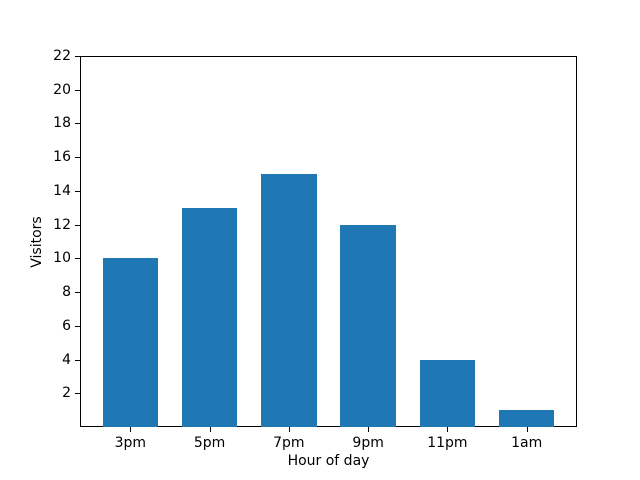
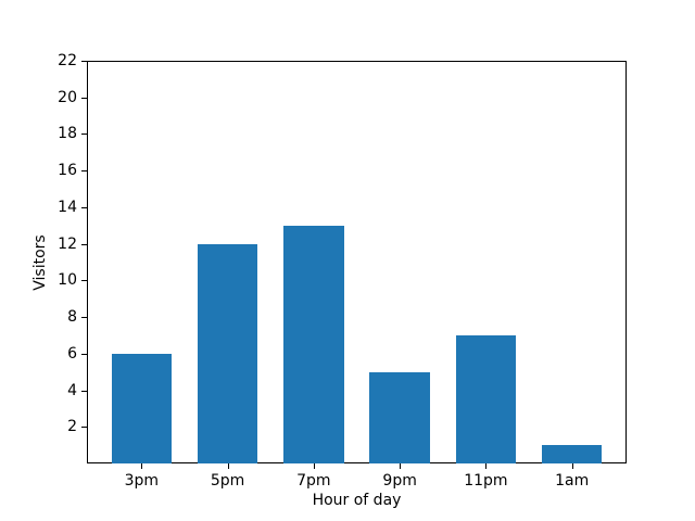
3pm: 10 -> 6
5pm: 13 -> 12
7pm: 15 -> 13
9pm: 12 -> 5
11pm: 4 -> 7
